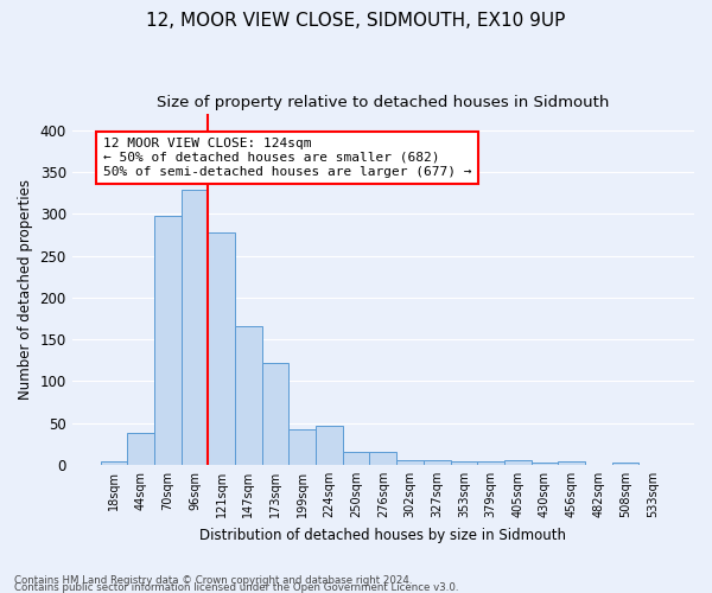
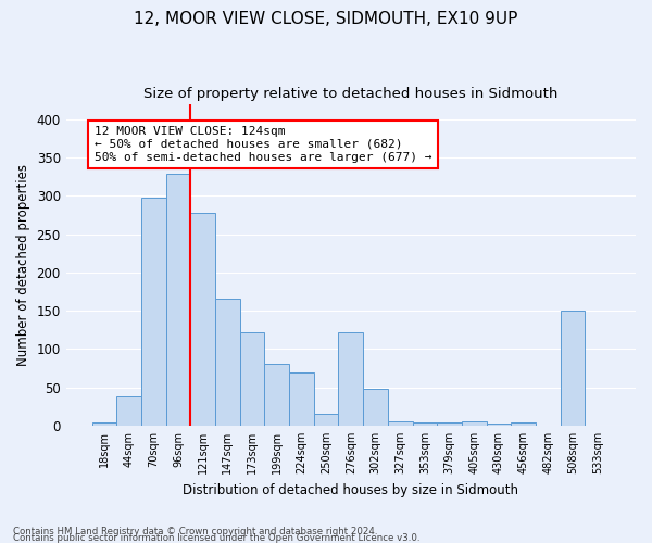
199sqm: 43 -> 80
224sqm: 46 -> 70
276sqm: 16 -> 122
302sqm: 5 -> 48
508sqm: 3 -> 150
